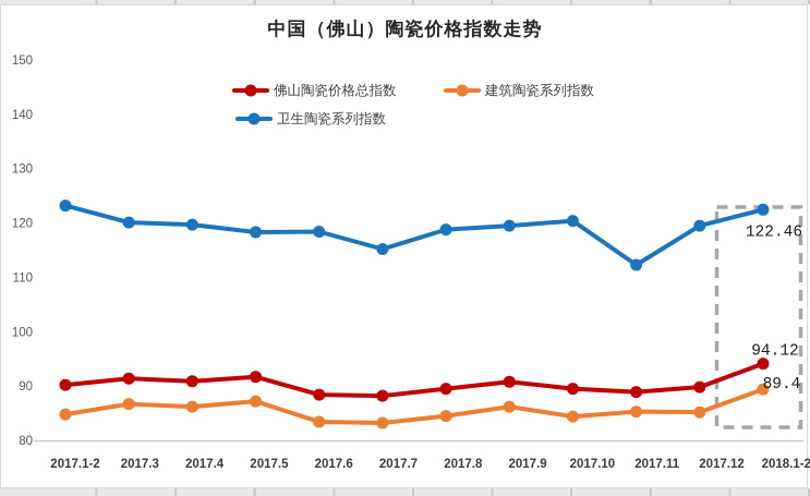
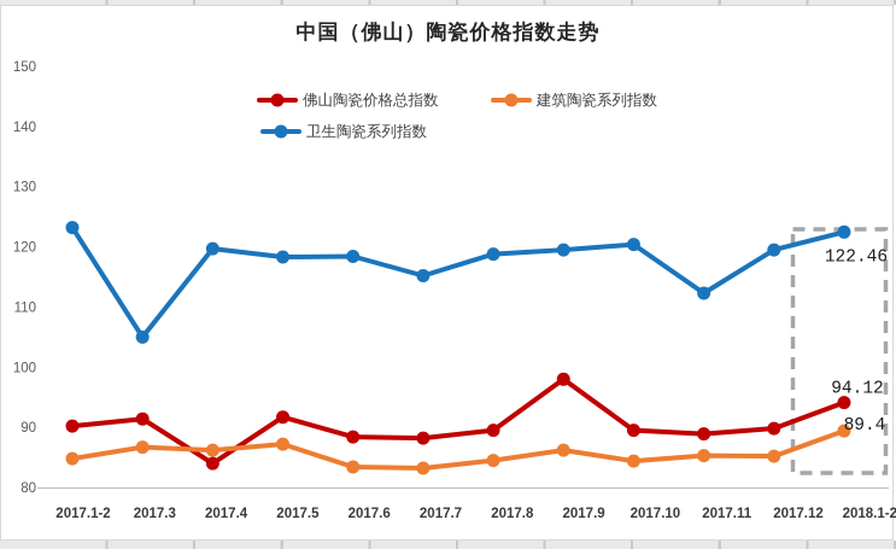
卫生陶瓷系列指数/2017.3: 120 -> 105
佛山陶瓷价格总指数/2017.4: 91 -> 84
佛山陶瓷价格总指数/2017.9: 91 -> 98
